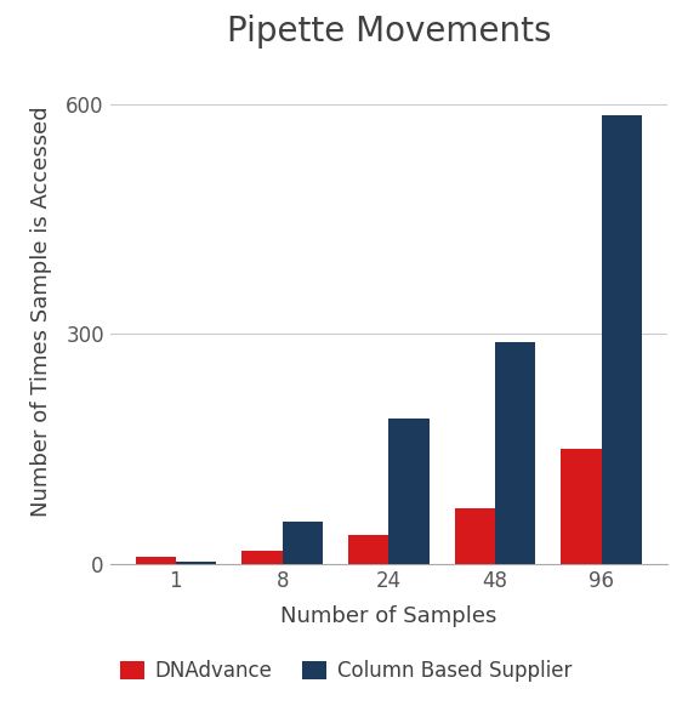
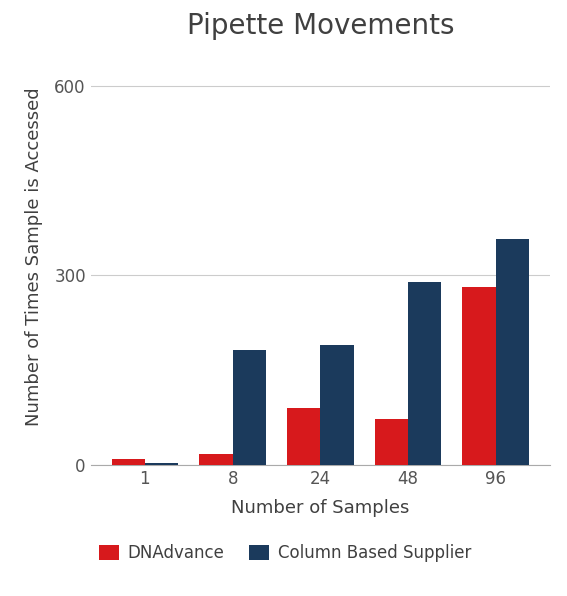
Column Based Supplier/8: 55 -> 182
DNAdvance/24: 38 -> 90
DNAdvance/96: 150 -> 282
Column Based Supplier/96: 585 -> 358
